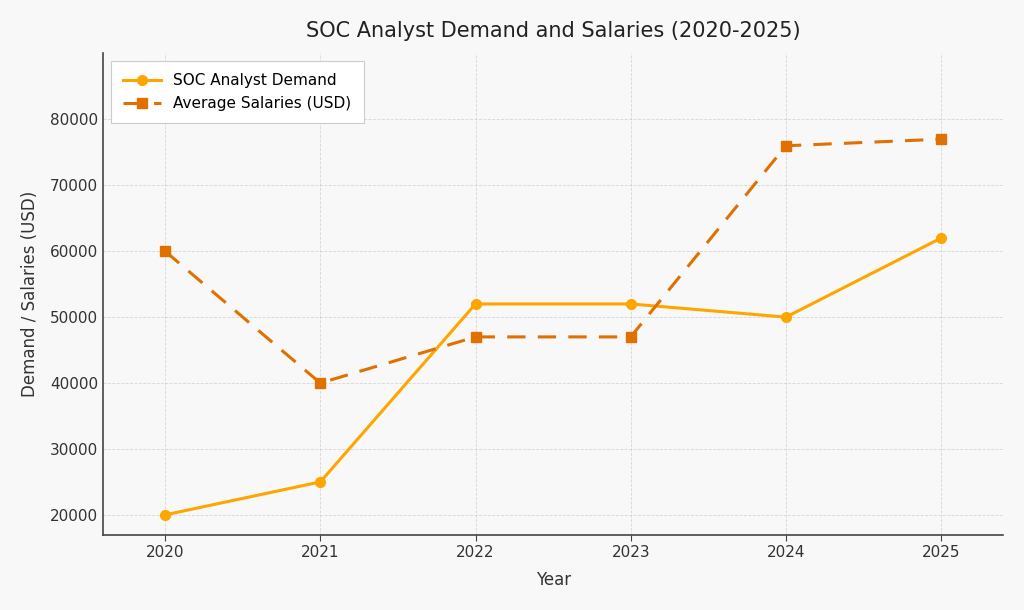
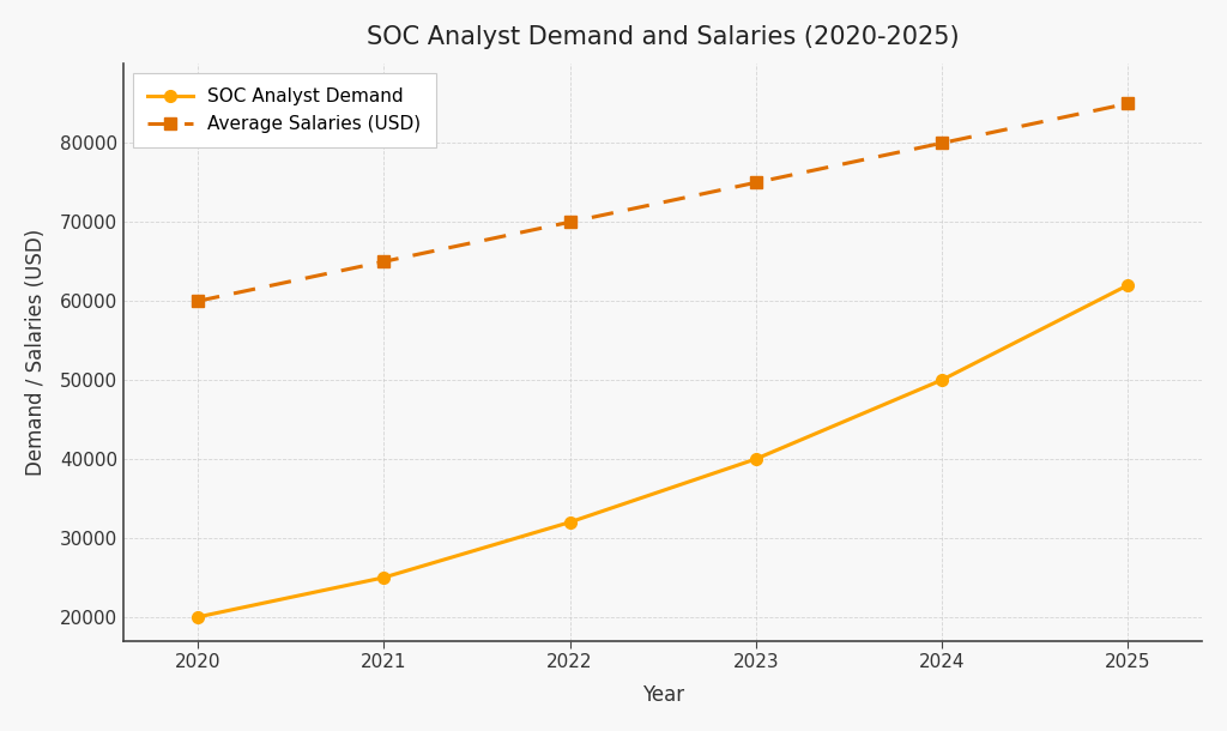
Average Salaries (USD)/2021: 40000 -> 65000
SOC Analyst Demand/2022: 52000 -> 32000
Average Salaries (USD)/2022: 47000 -> 70000
SOC Analyst Demand/2023: 52000 -> 40000
Average Salaries (USD)/2023: 47000 -> 75000
Average Salaries (USD)/2024: 76000 -> 80000
Average Salaries (USD)/2025: 77000 -> 85000
